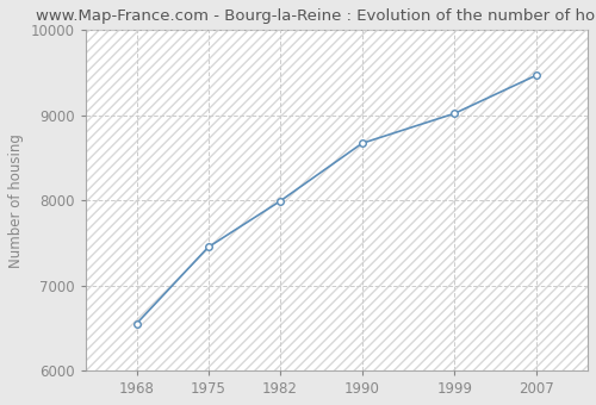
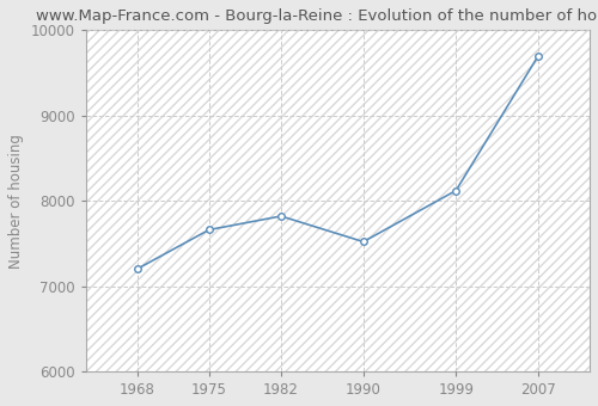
1968: 6550 -> 7200
1975: 7450 -> 7660
1982: 7990 -> 7820
1990: 8670 -> 7520
1999: 9020 -> 8120
2007: 9470 -> 9700
